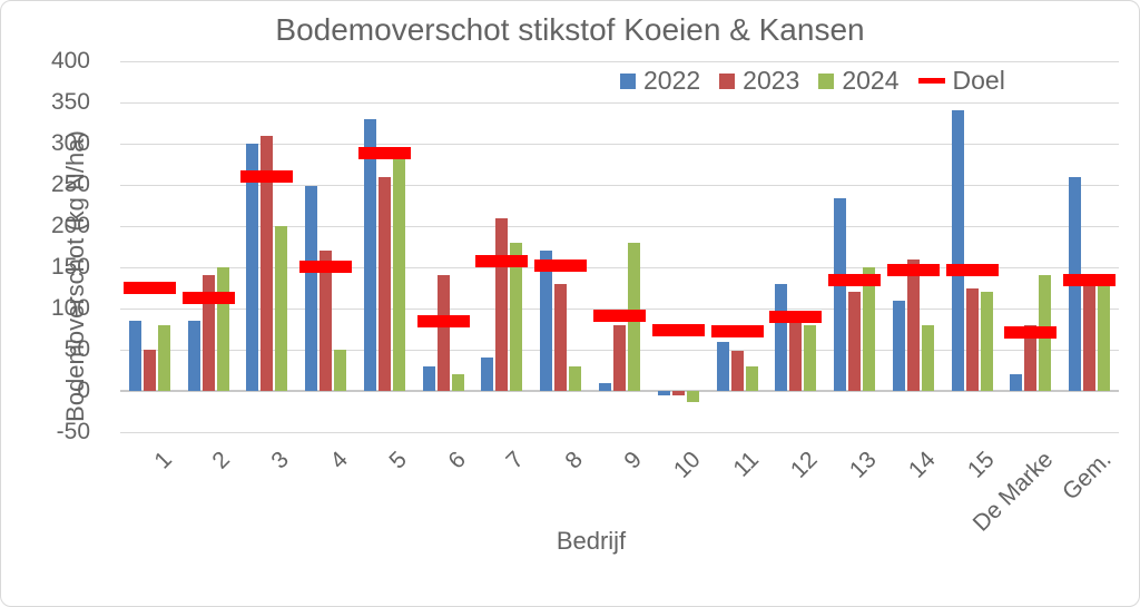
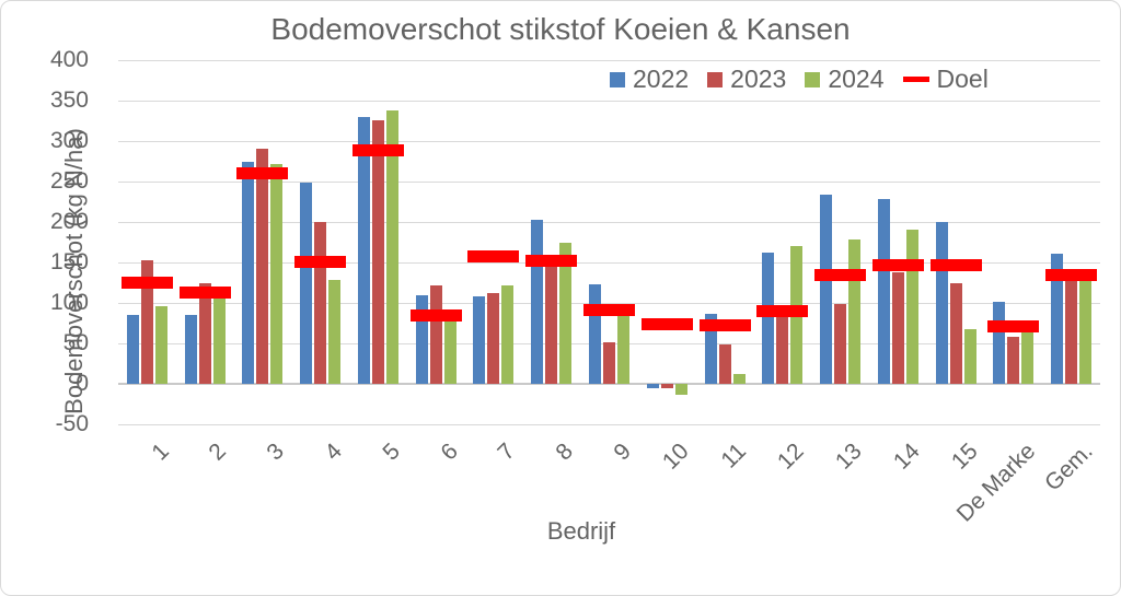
2023/1: 50 -> 150
2024/1: 80 -> 100
2023/2: 140 -> 120
2024/2: 150 -> 110
2022/3: 300 -> 280
2023/3: 310 -> 290
2024/3: 200 -> 270
2023/4: 170 -> 200
2024/4: 50 -> 130
2023/5: 260 -> 330
2024/5: 290 -> 340
2022/6: 30 -> 110
2023/6: 140 -> 120
2024/6: 20 -> 80
2022/7: 40 -> 110
2023/7: 210 -> 110
2024/7: 180 -> 120
2022/8: 170 -> 200
2023/8: 130 -> 150
2024/8: 30 -> 180
2022/9: 10 -> 120
2023/9: 80 -> 50
2024/9: 180 -> 80
2022/11: 60 -> 90
2024/11: 30 -> 10
2022/12: 130 -> 160
2024/12: 80 -> 170
2023/13: 120 -> 100
2024/13: 150 -> 180
2022/14: 110 -> 230
2023/14: 160 -> 140
2024/14: 80 -> 190
2022/15: 340 -> 200
2024/15: 120 -> 70
2022/De Marke: 20 -> 100
2023/De Marke: 80 -> 60
2024/De Marke: 140 -> 60
2022/Gem.: 260 -> 160
